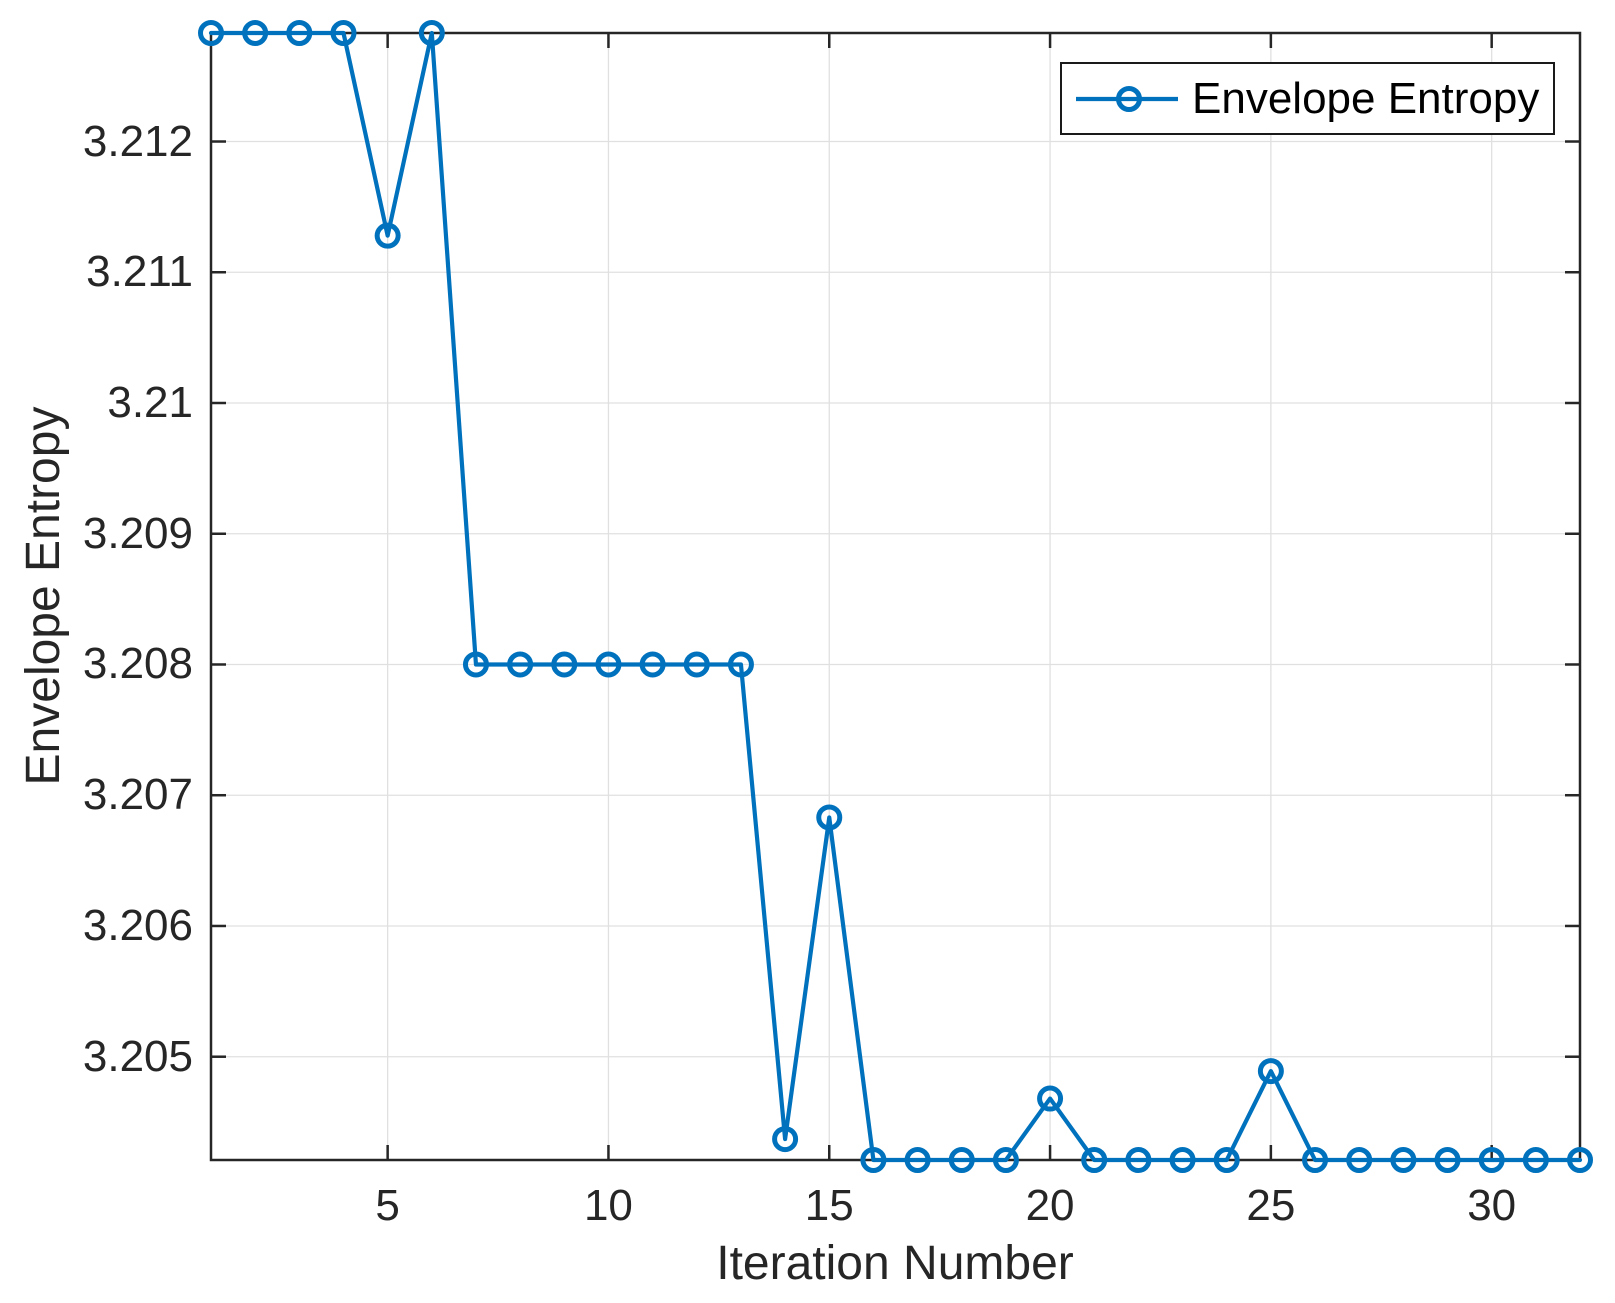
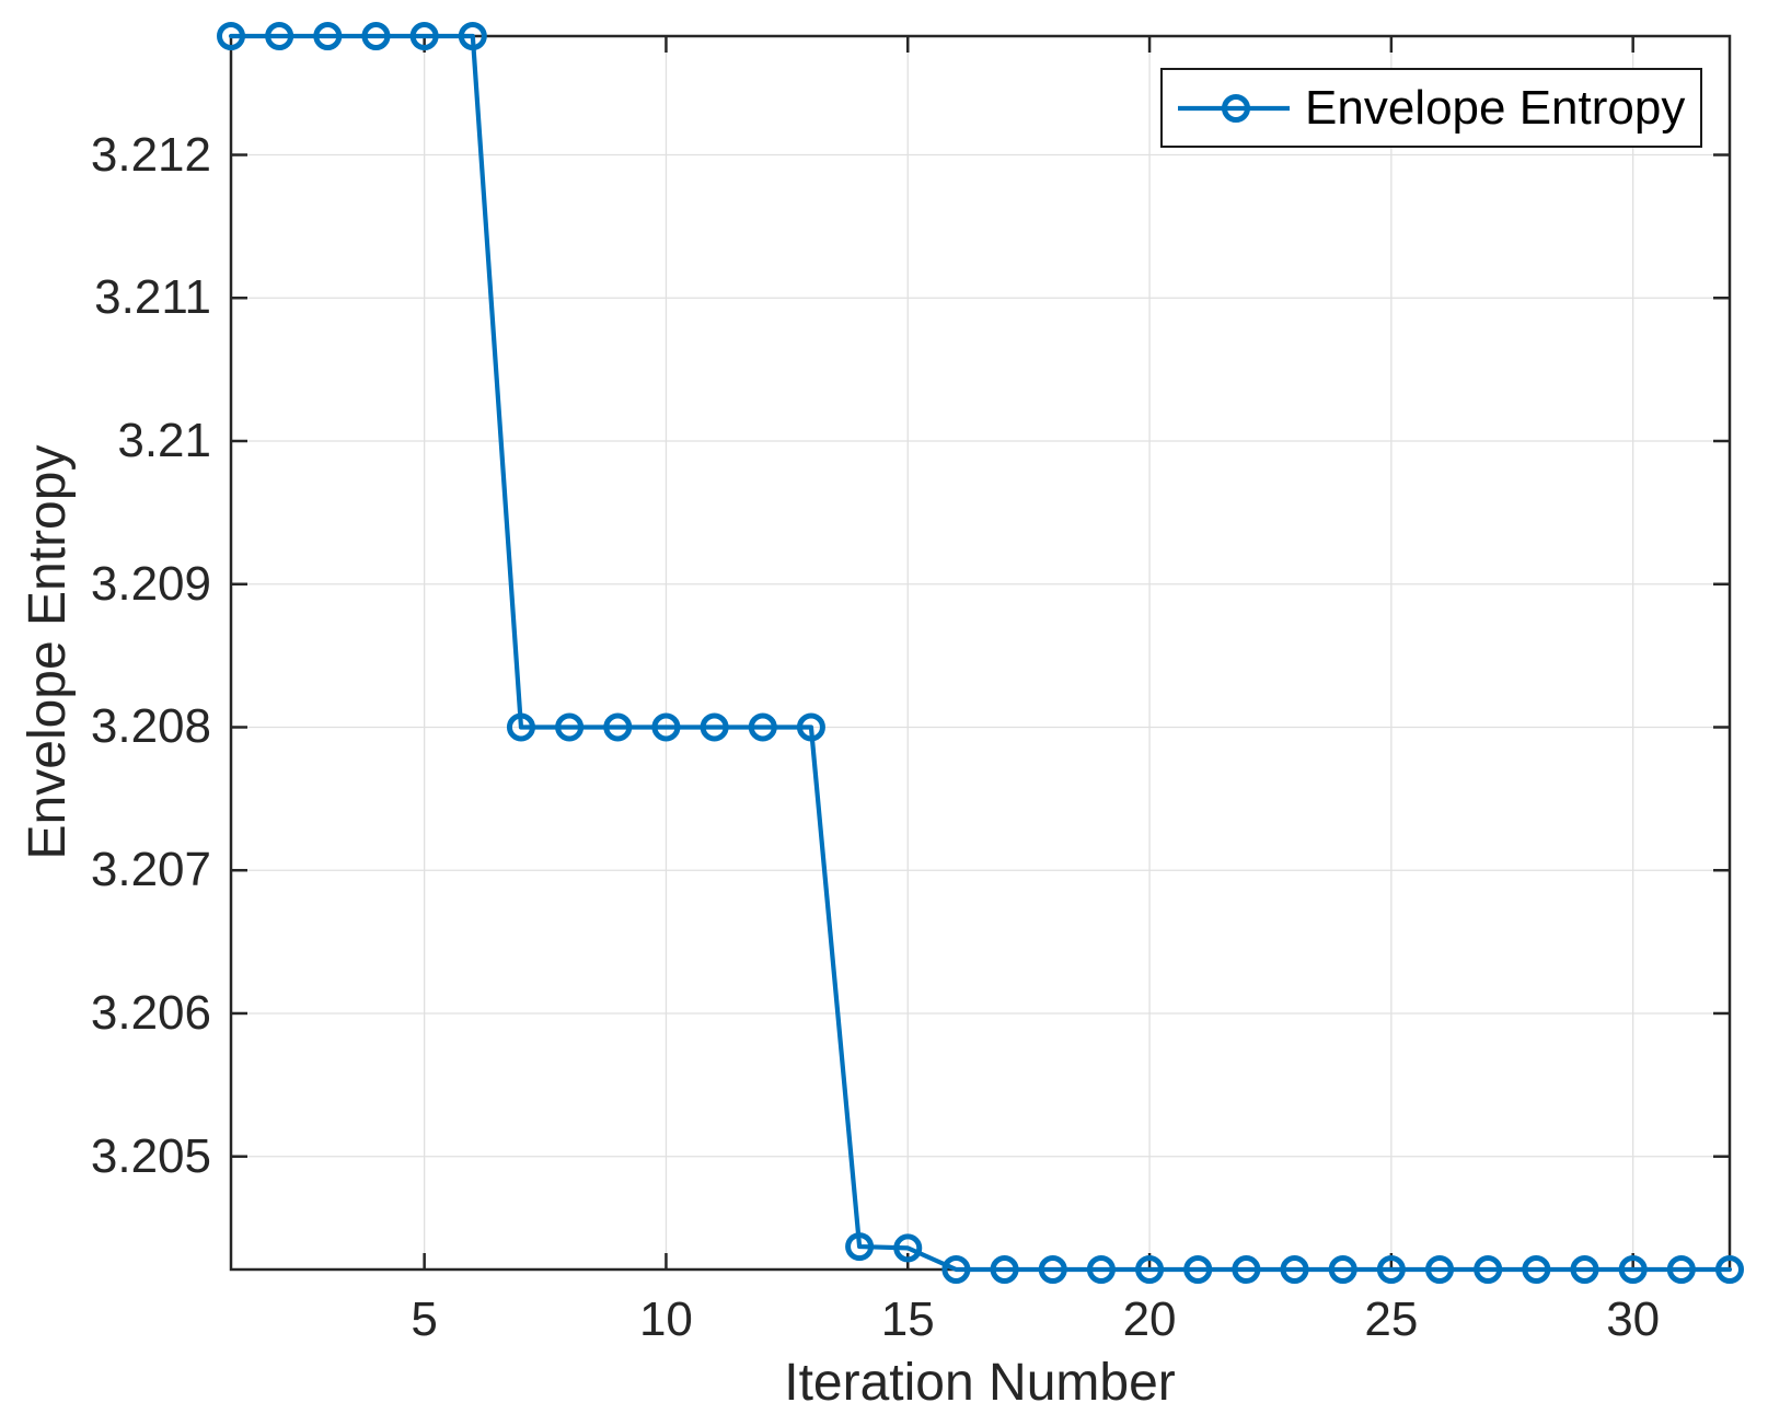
5: 3.21128 -> 3.21283
15: 3.20683 -> 3.20436
20: 3.20468 -> 3.20421
25: 3.20489 -> 3.20421
